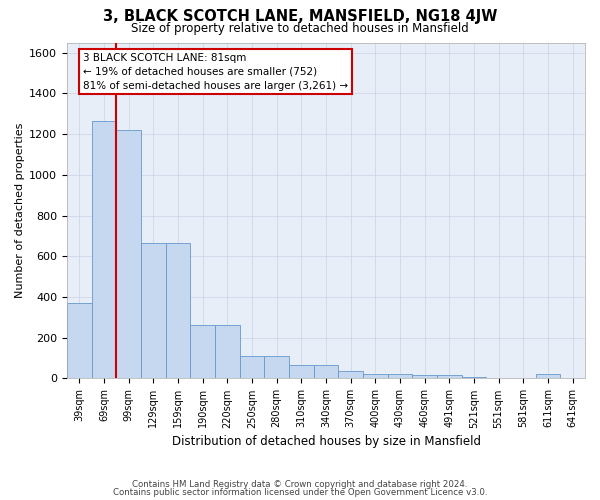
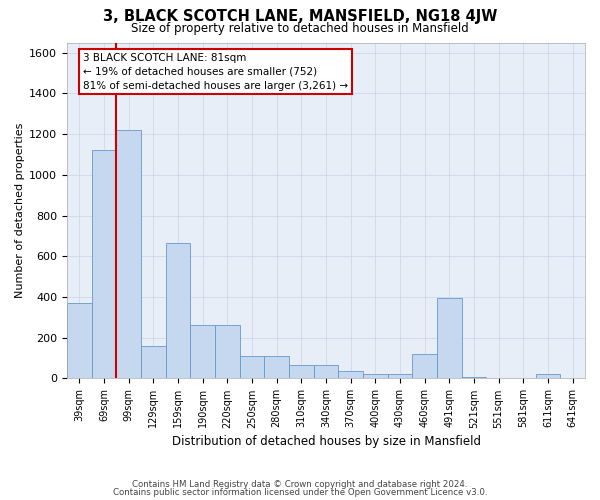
69sqm: 1265 -> 1120
129sqm: 665 -> 160
460sqm: 15 -> 120
491sqm: 15 -> 395
